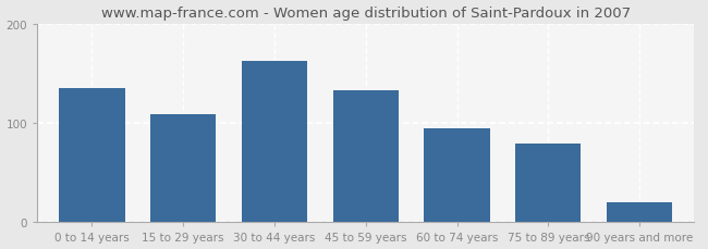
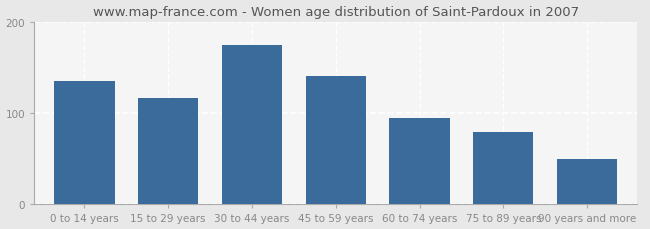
15 to 29 years: 109 -> 116
30 to 44 years: 162 -> 174
45 to 59 years: 133 -> 140
90 years and more: 20 -> 50
